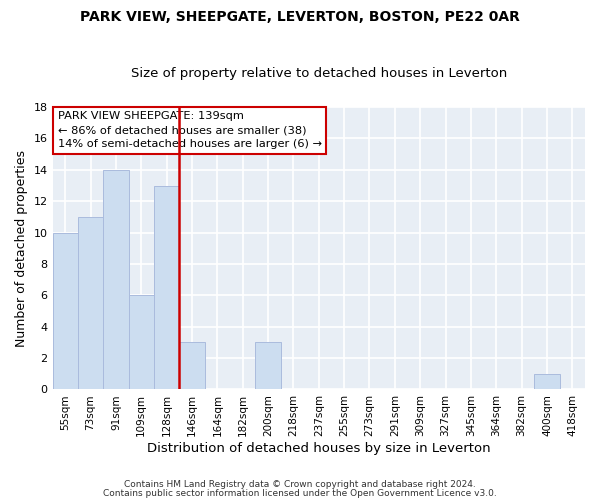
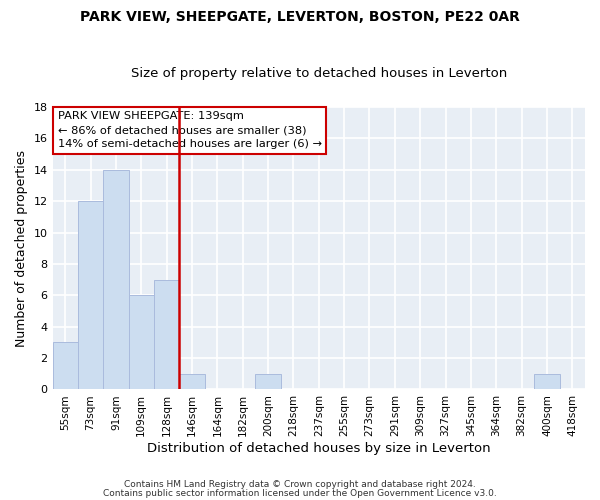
55sqm: 10 -> 3
73sqm: 11 -> 12
128sqm: 13 -> 7
146sqm: 3 -> 1
200sqm: 3 -> 1
